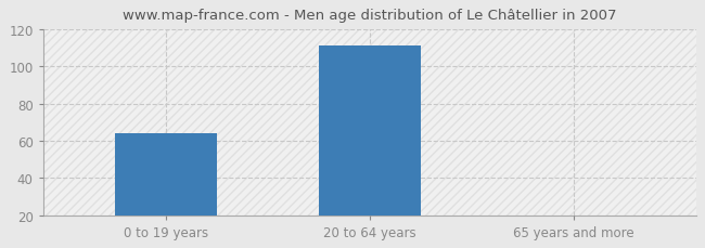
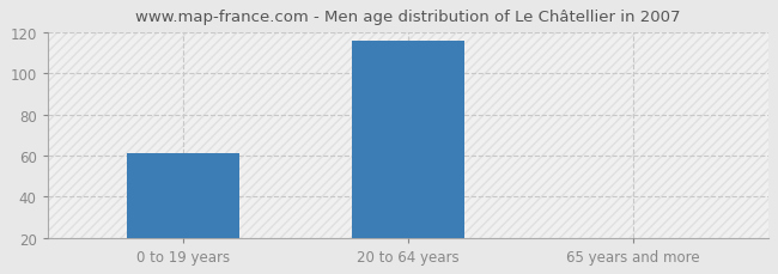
0 to 19 years: 64 -> 61
20 to 64 years: 111 -> 116
